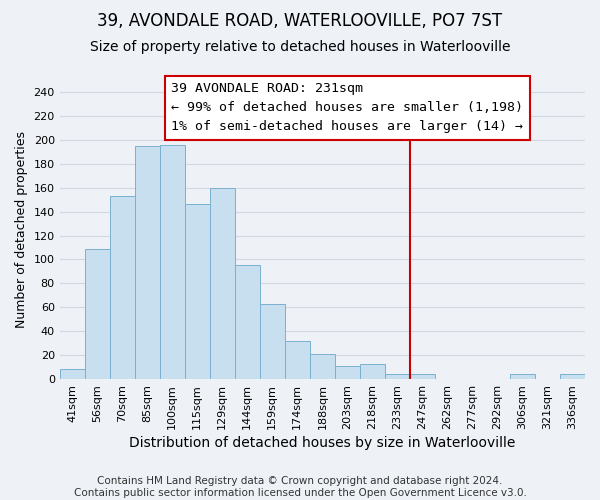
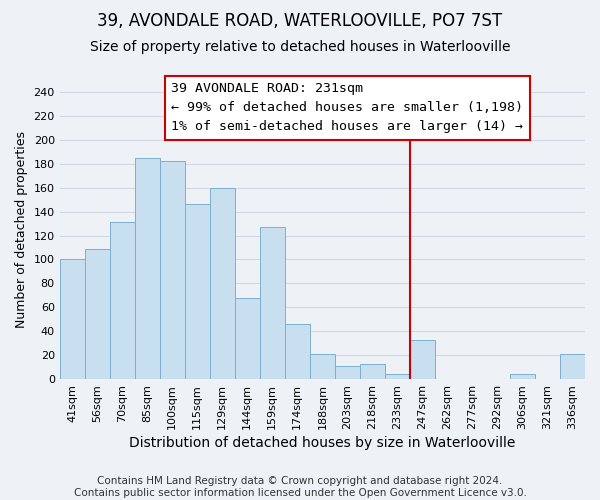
41sqm: 8 -> 100
70sqm: 153 -> 131
85sqm: 195 -> 185
100sqm: 196 -> 182
144sqm: 95 -> 68
159sqm: 63 -> 127
174sqm: 32 -> 46
247sqm: 4 -> 33
336sqm: 4 -> 21
